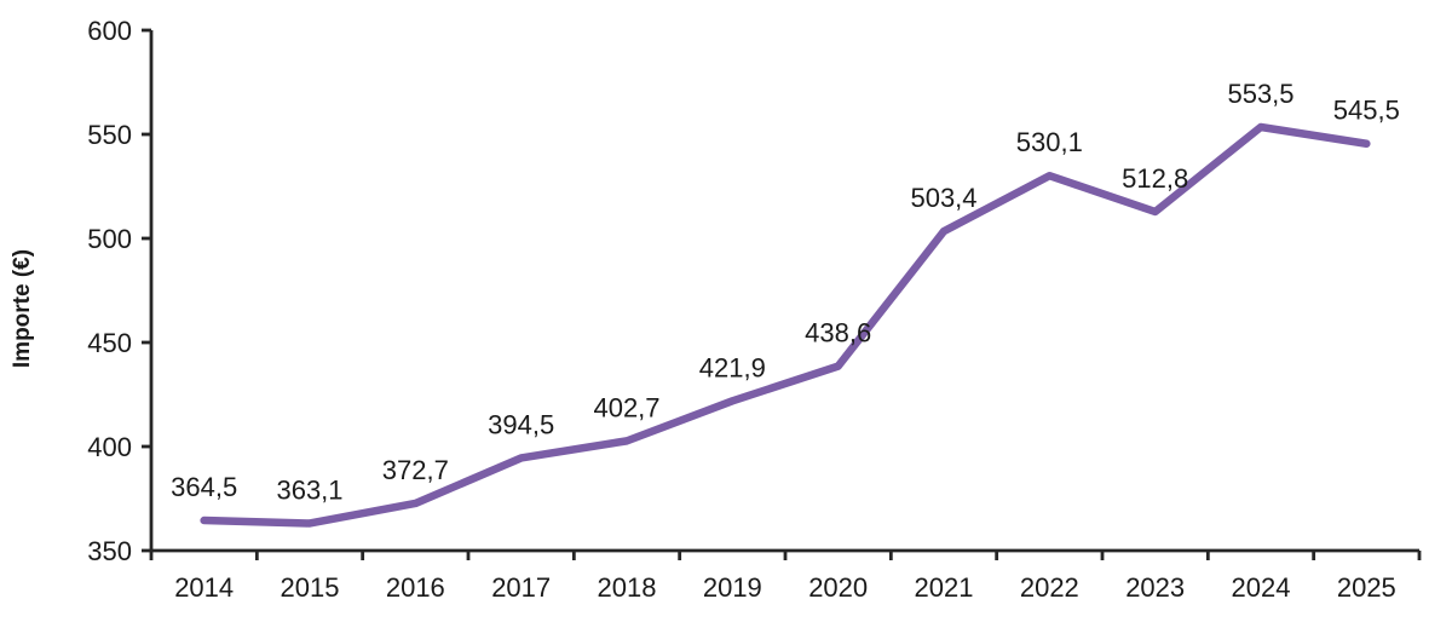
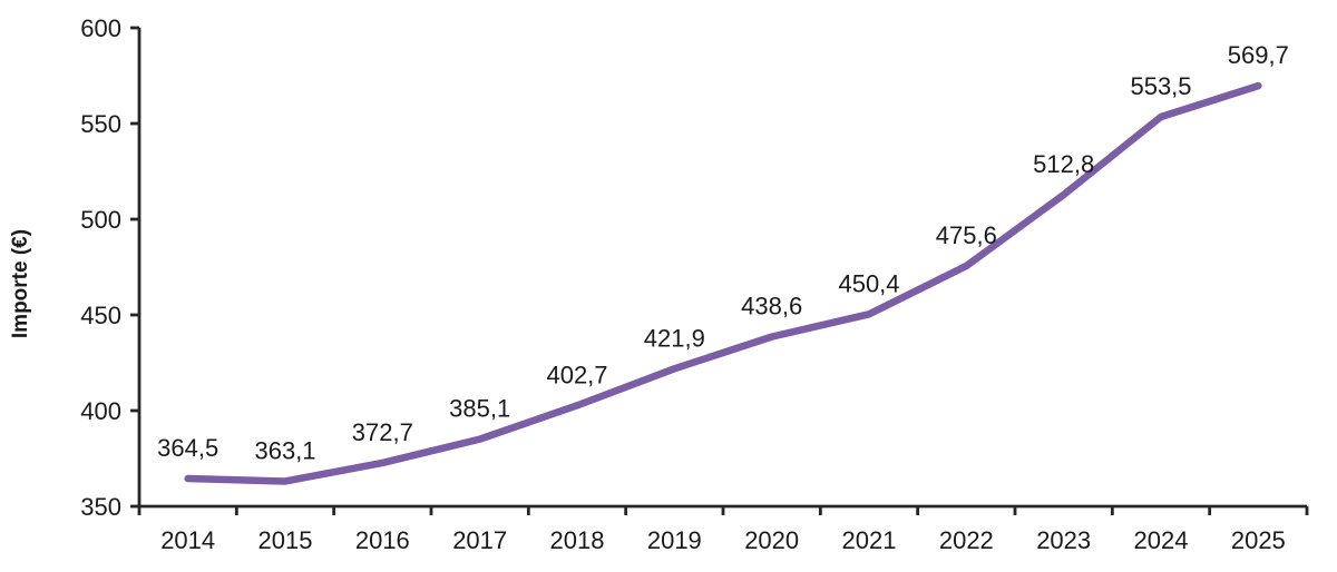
2017: 394,5 -> 385,1
2021: 503,4 -> 450,4
2022: 530,1 -> 475,6
2025: 545,5 -> 569,7
